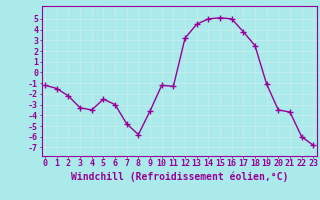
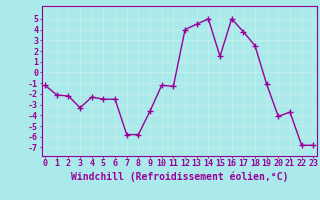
1: -1.5 -> -2.1
4: -3.5 -> -2.3
6: -3.0 -> -2.5
7: -4.8 -> -5.8
12: 3.2 -> 4.0
15: 5.1 -> 1.5
20: -3.5 -> -4.1
22: -6.0 -> -6.8
